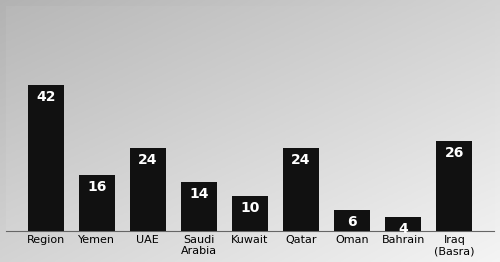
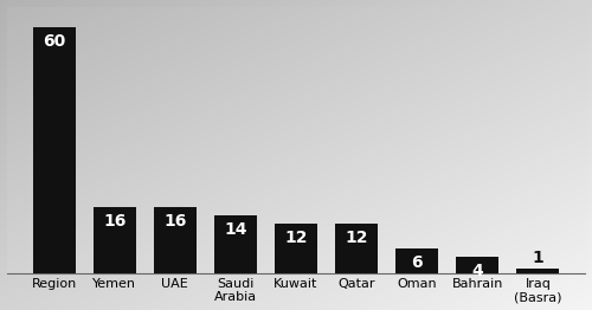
Region: 42 -> 60
UAE: 24 -> 16
Kuwait: 10 -> 12
Qatar: 24 -> 12
Iraq (Basra): 26 -> 1
